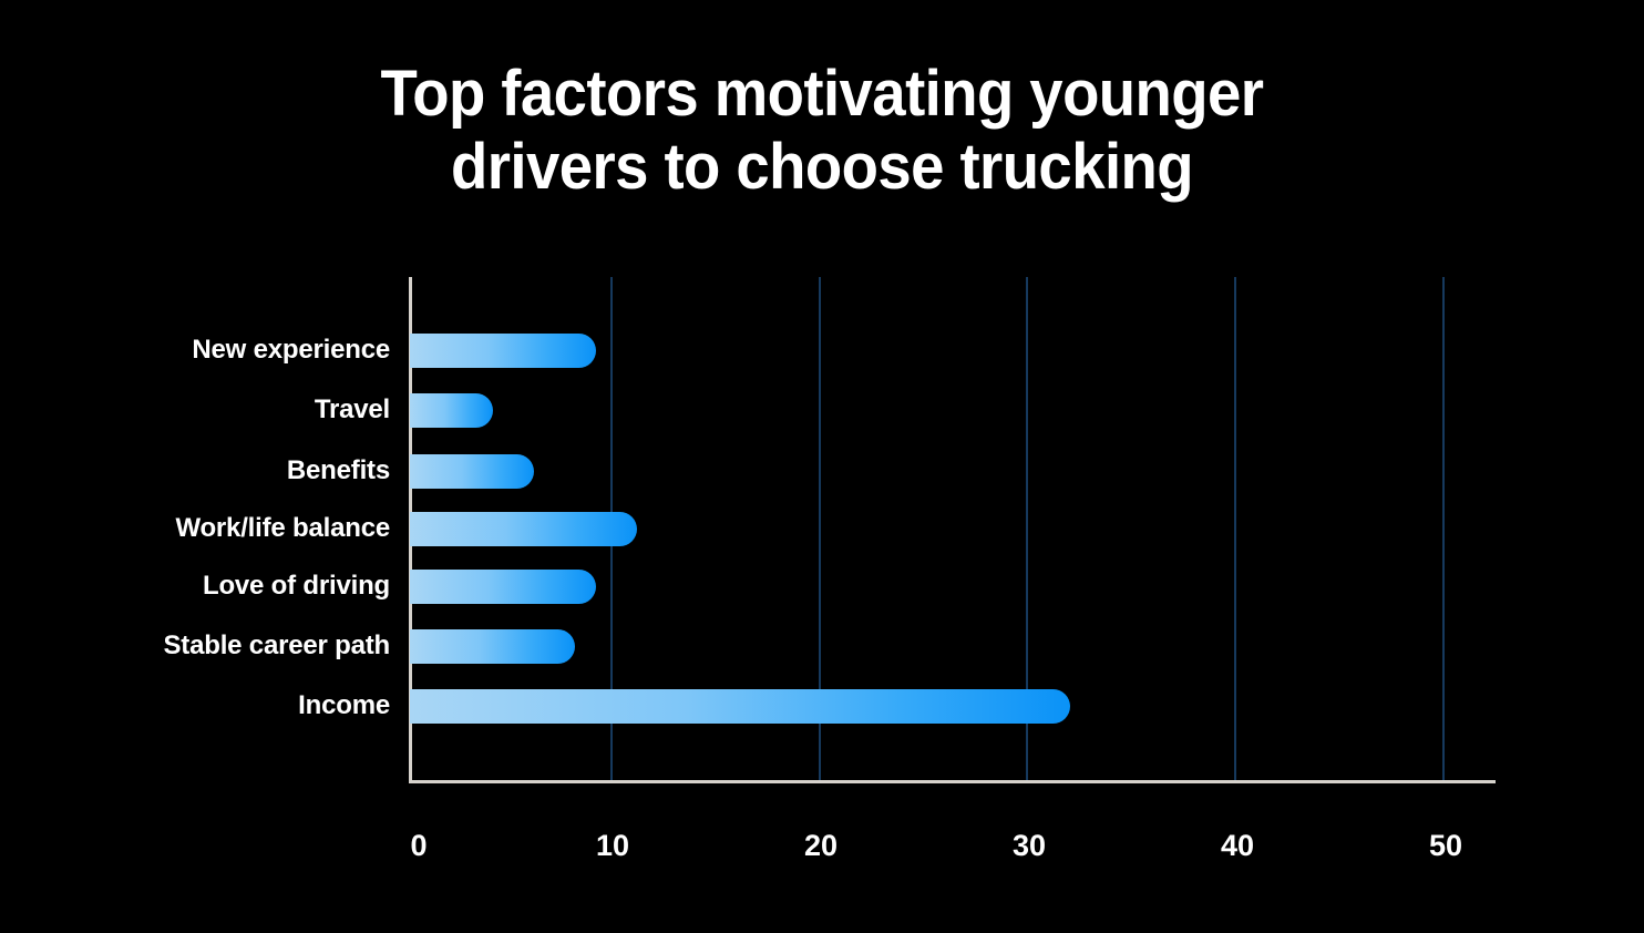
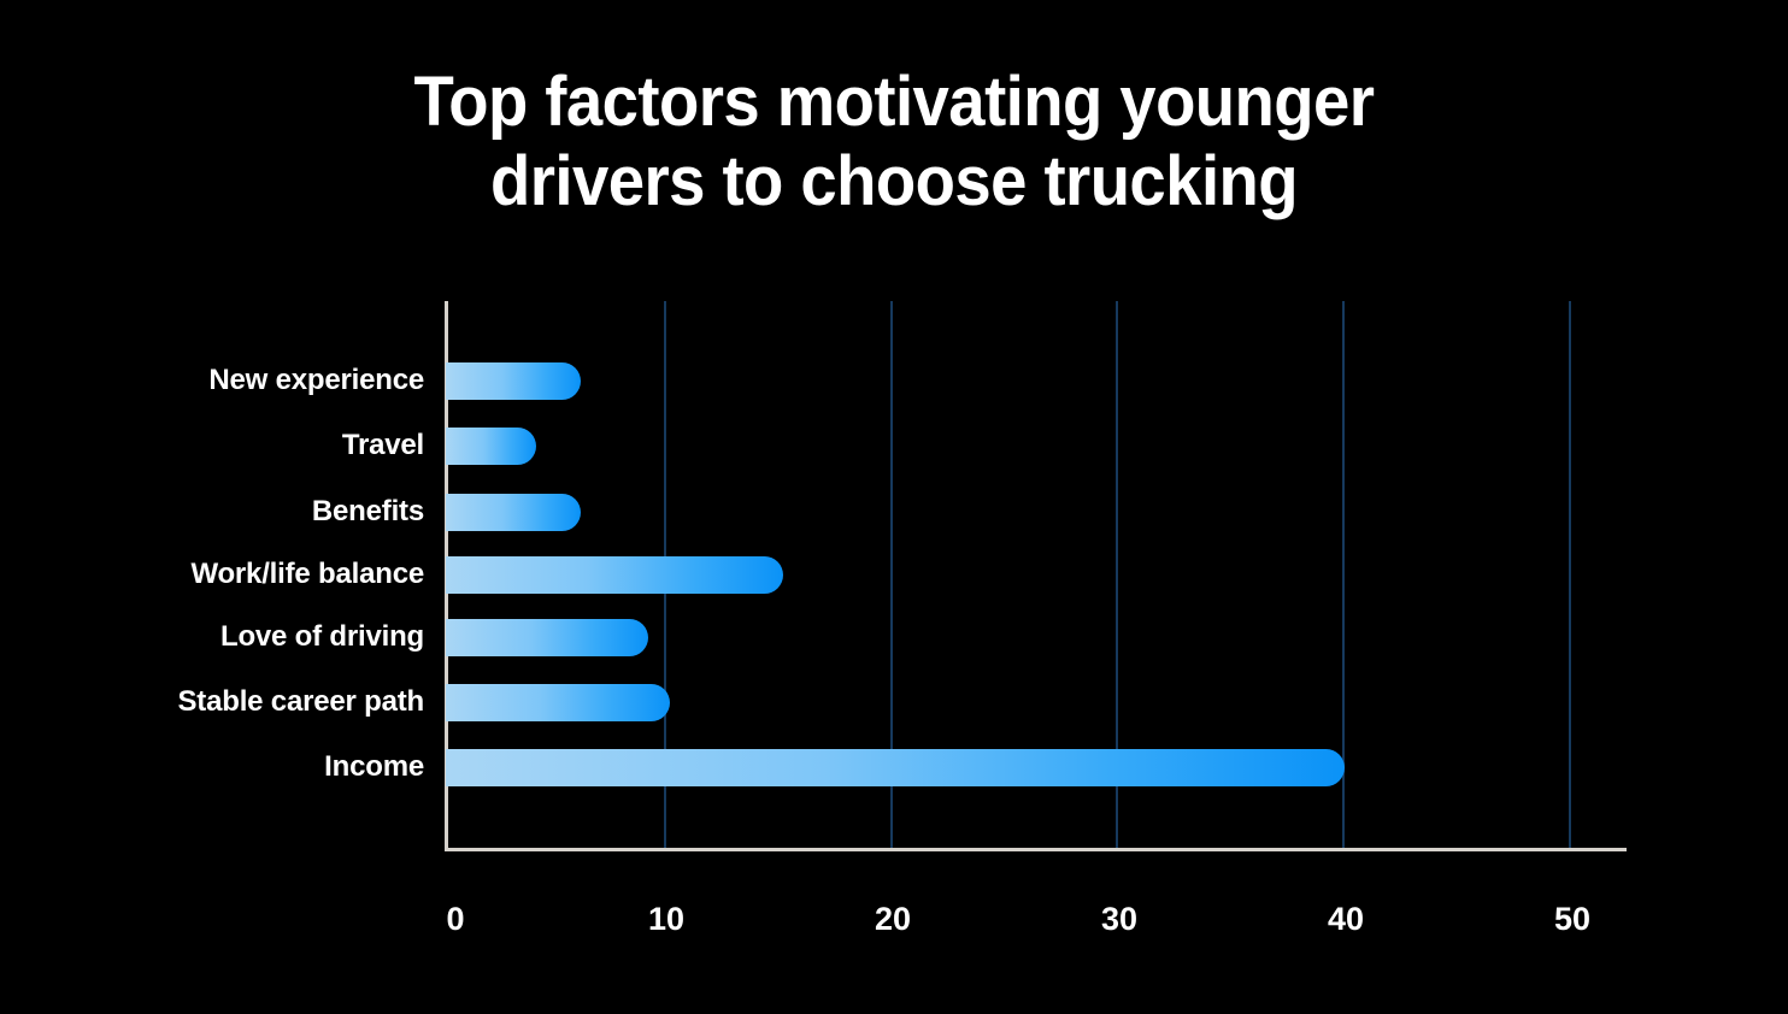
New experience: 9 -> 6
Work/life balance: 11 -> 15
Stable career path: 8 -> 10
Income: 32 -> 40
